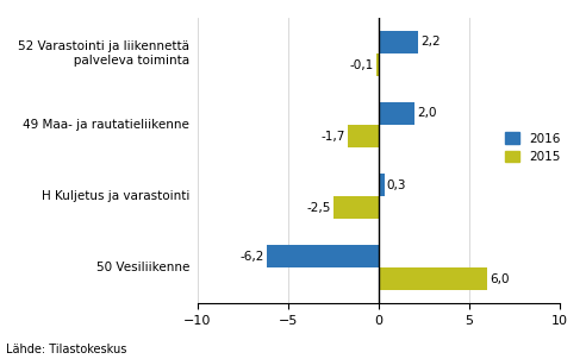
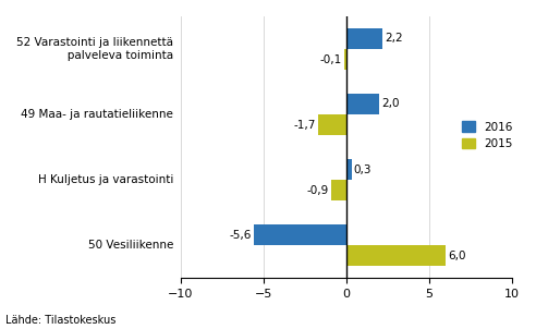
2015/H Kuljetus ja varastointi: -2,5 -> -0,9
2016/50 Vesiliikenne: -6,2 -> -5,6
